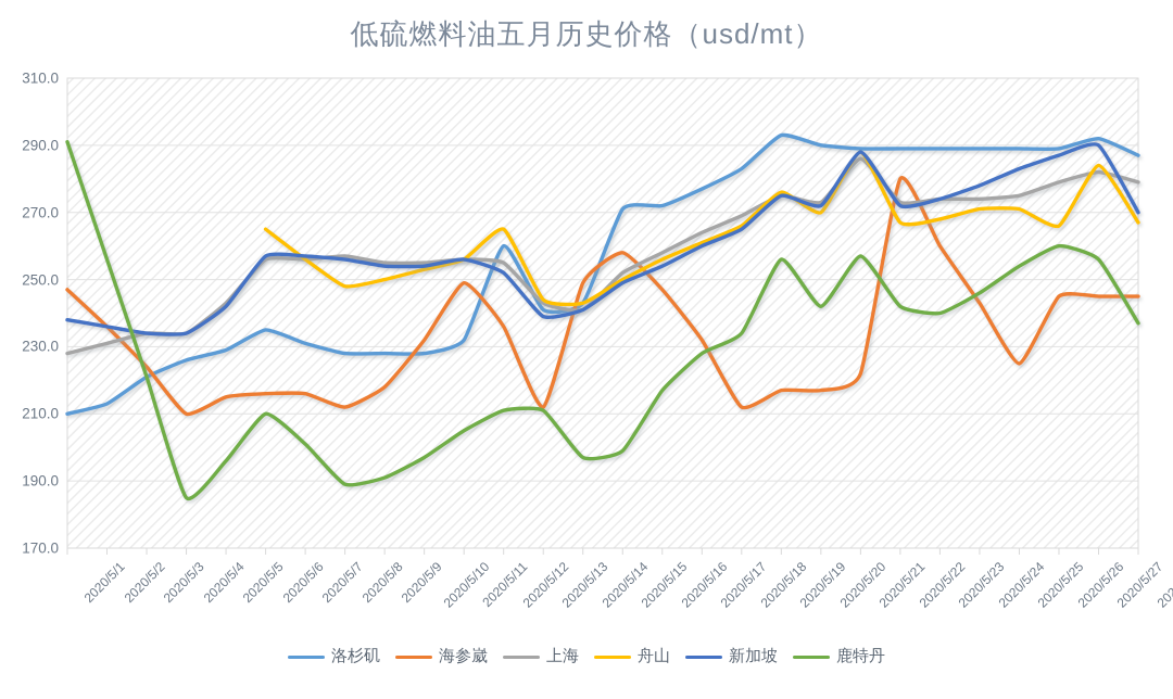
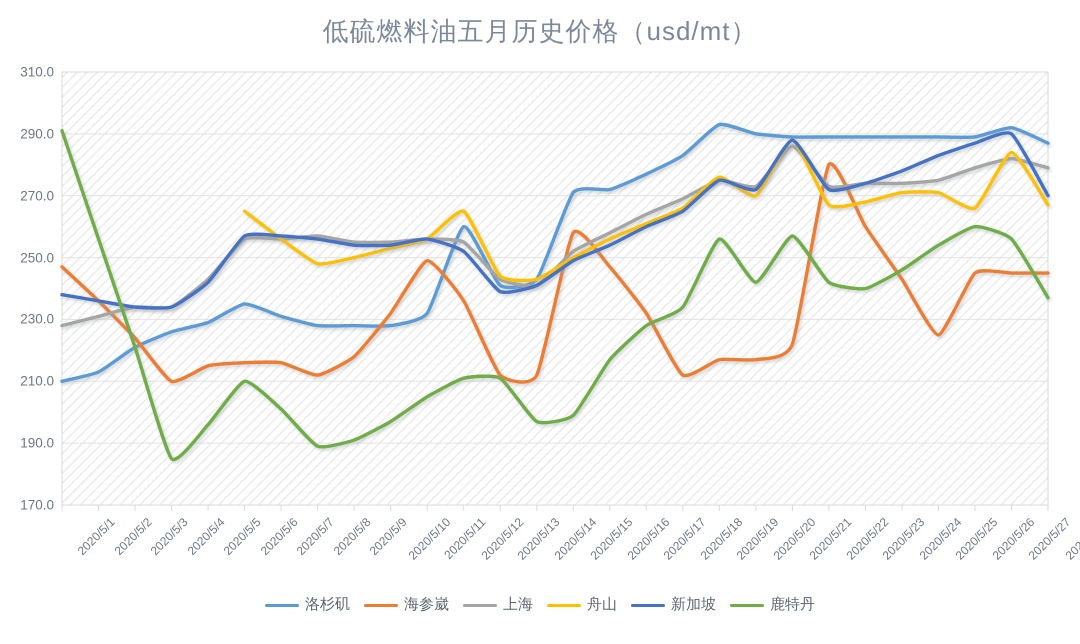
海参崴/2020/5/14: 249 -> 212
